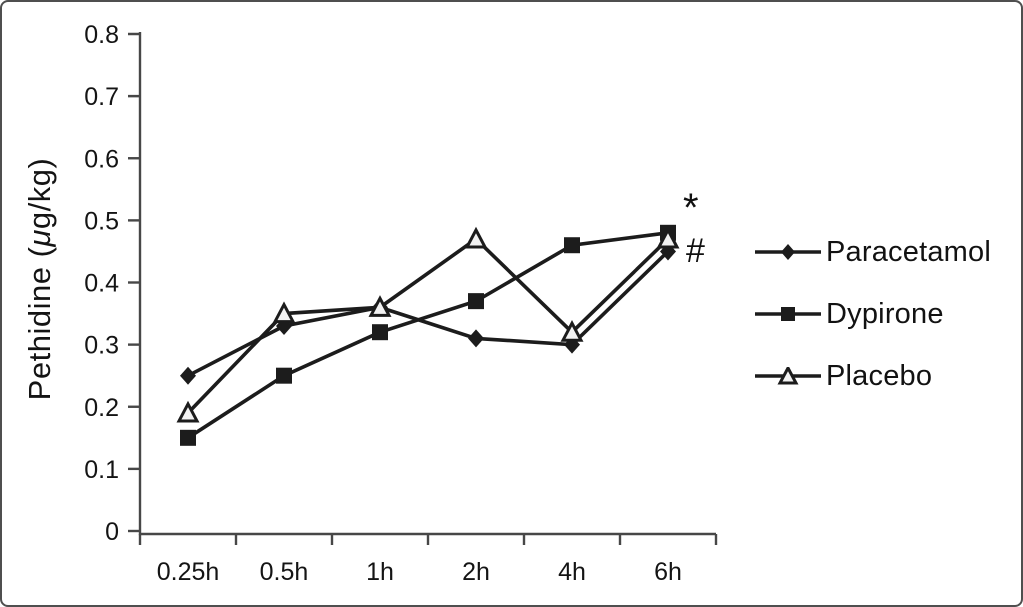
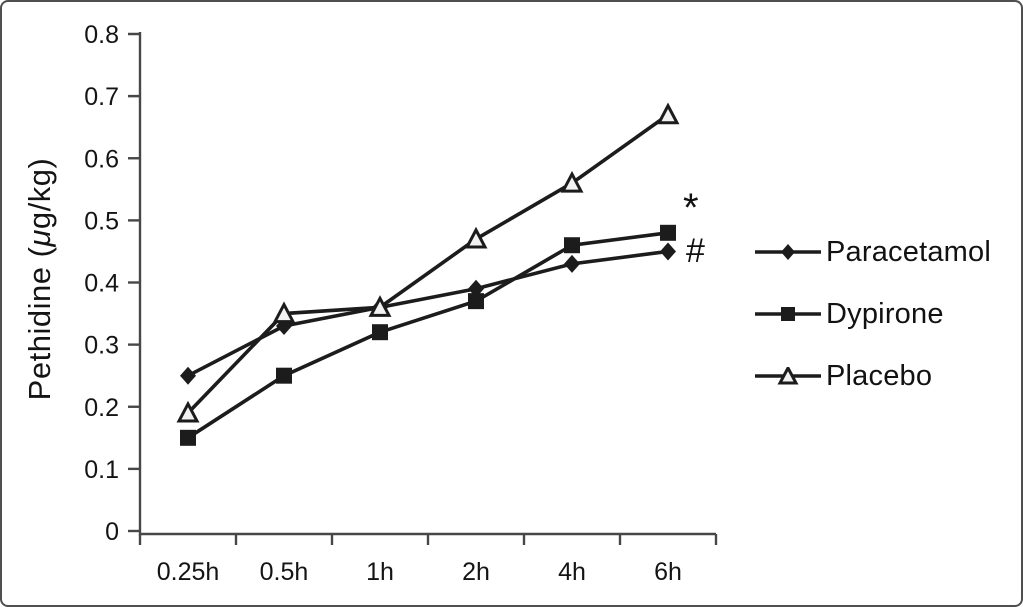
Paracetamol/2h: 0.31 -> 0.39
Paracetamol/4h: 0.30 -> 0.43
Placebo/4h: 0.32 -> 0.56
Placebo/6h: 0.47 -> 0.67
